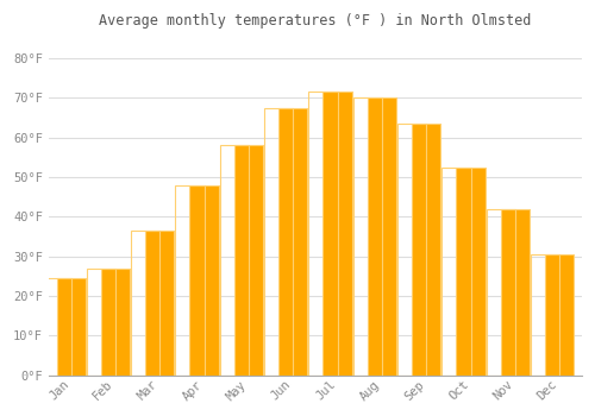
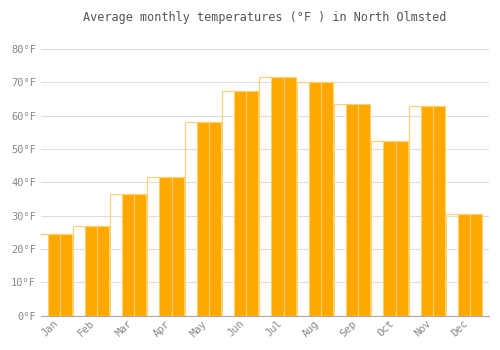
Apr: 48.0°F -> 41.5°F
Nov: 42.0°F -> 63.0°F
